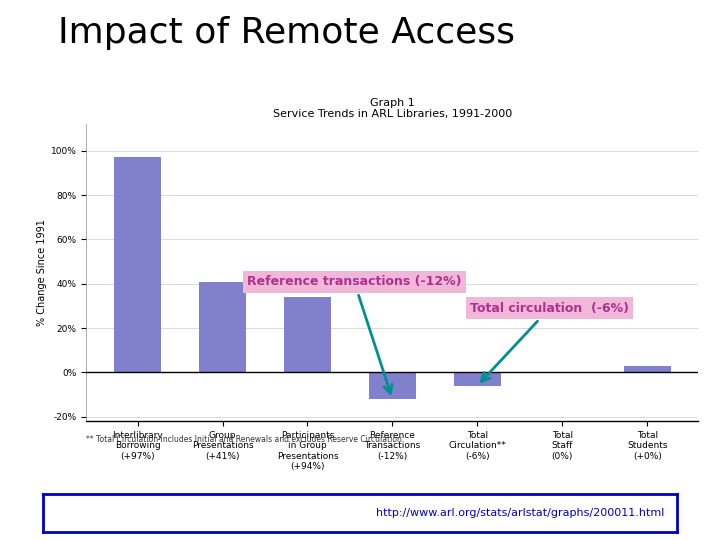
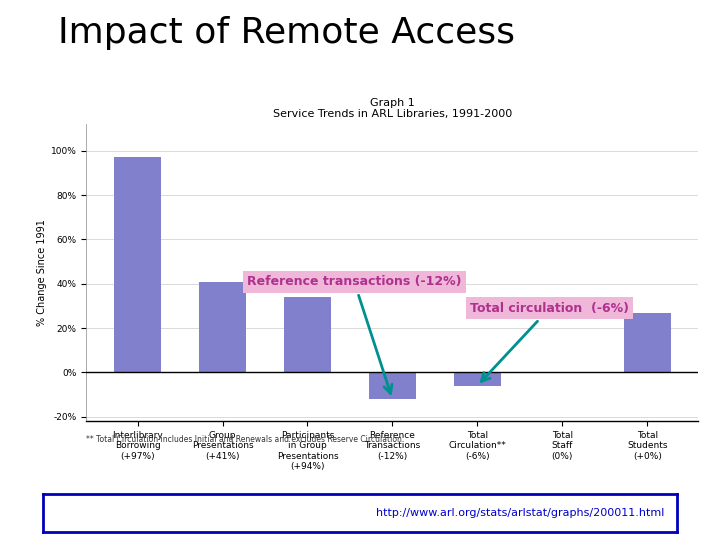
Total Students (+0%): 3% -> 27%
